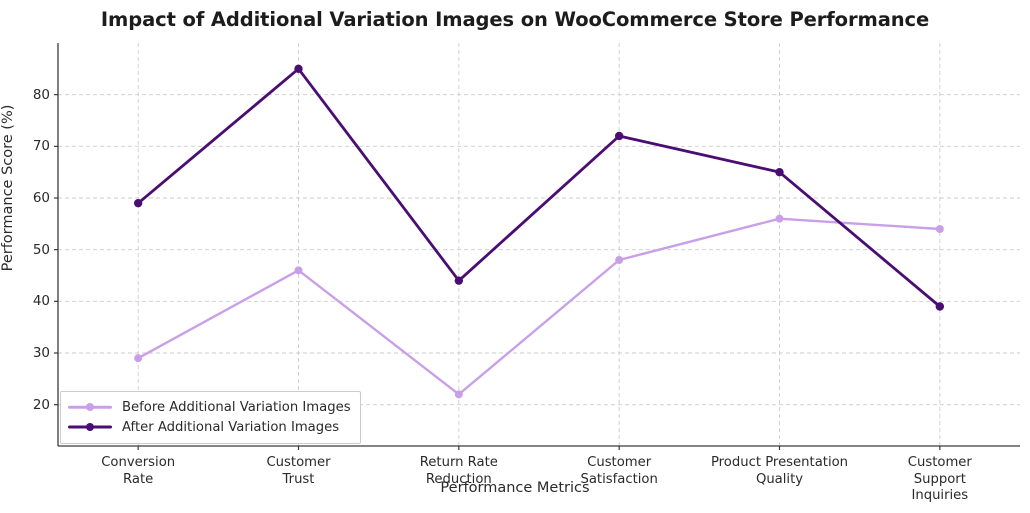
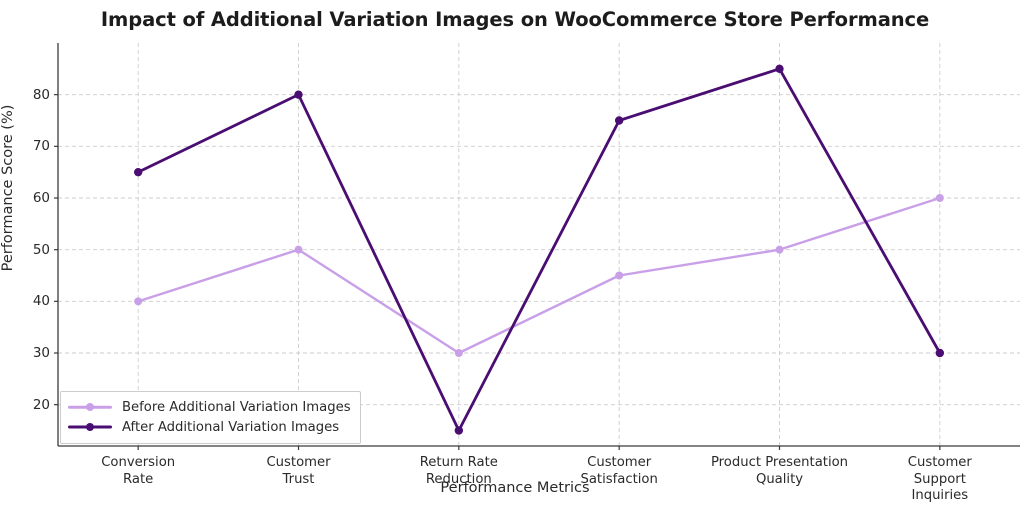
Before Additional Variation Images/Conversion Rate: 29 -> 40
After Additional Variation Images/Conversion Rate: 59 -> 65
Before Additional Variation Images/Customer Trust: 46 -> 50
After Additional Variation Images/Customer Trust: 85 -> 80
Before Additional Variation Images/Return Rate Reduction: 22 -> 30
After Additional Variation Images/Return Rate Reduction: 44 -> 15
Before Additional Variation Images/Customer Satisfaction: 48 -> 45
After Additional Variation Images/Customer Satisfaction: 72 -> 75
Before Additional Variation Images/Product Presentation Quality: 56 -> 50
After Additional Variation Images/Product Presentation Quality: 65 -> 85
Before Additional Variation Images/Customer Support Inquiries: 54 -> 60
After Additional Variation Images/Customer Support Inquiries: 39 -> 30
